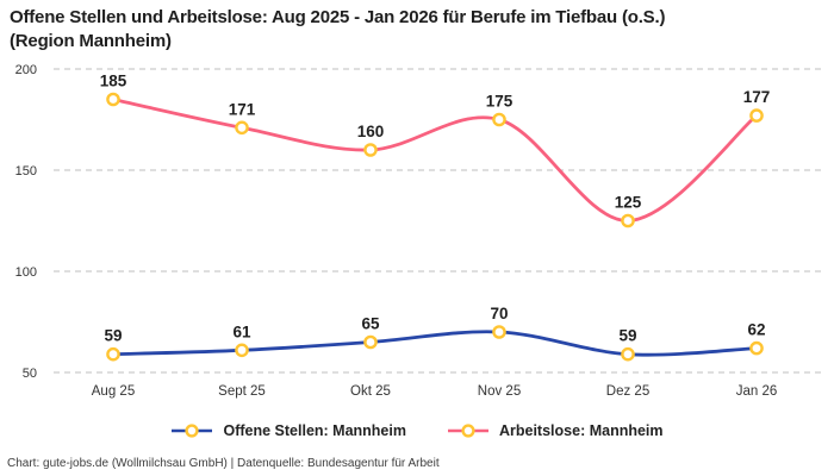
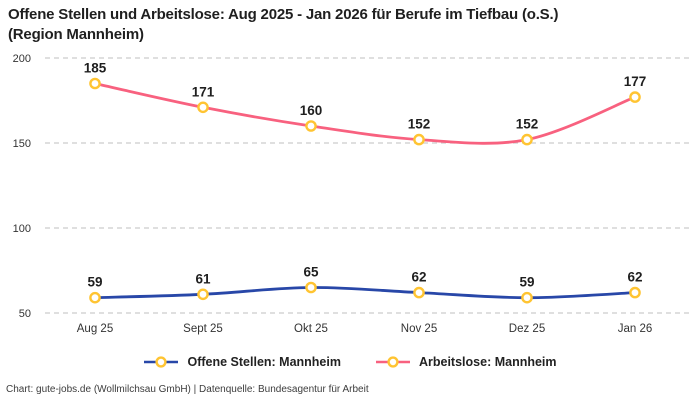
Offene Stellen: Mannheim/Nov 25: 70 -> 62
Arbeitslose: Mannheim/Nov 25: 175 -> 152
Arbeitslose: Mannheim/Dez 25: 125 -> 152
